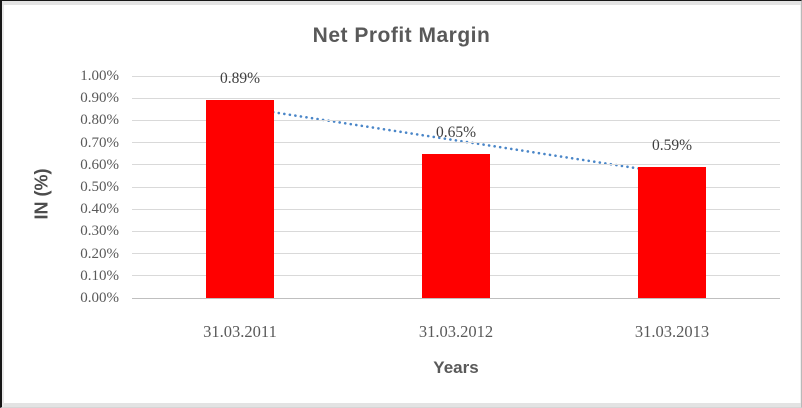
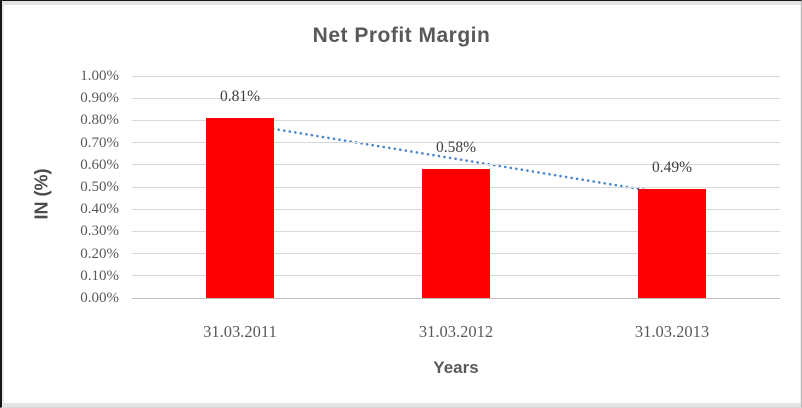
31.03.2011: 0.89% -> 0.81%
31.03.2012: 0.65% -> 0.58%
31.03.2013: 0.59% -> 0.49%
